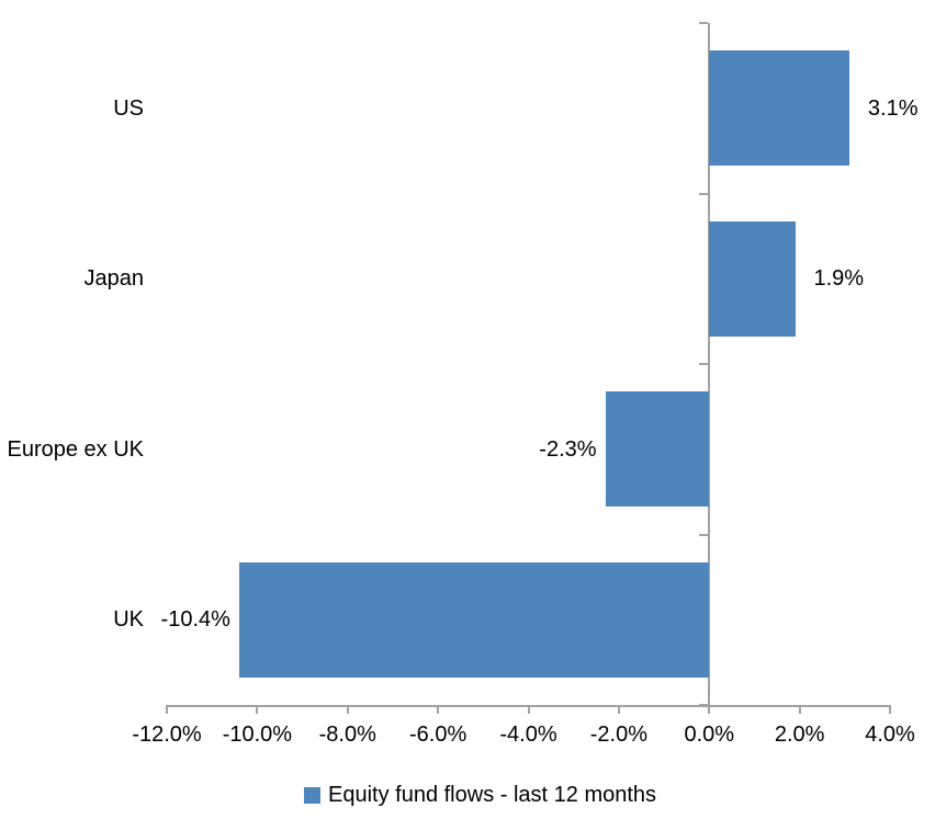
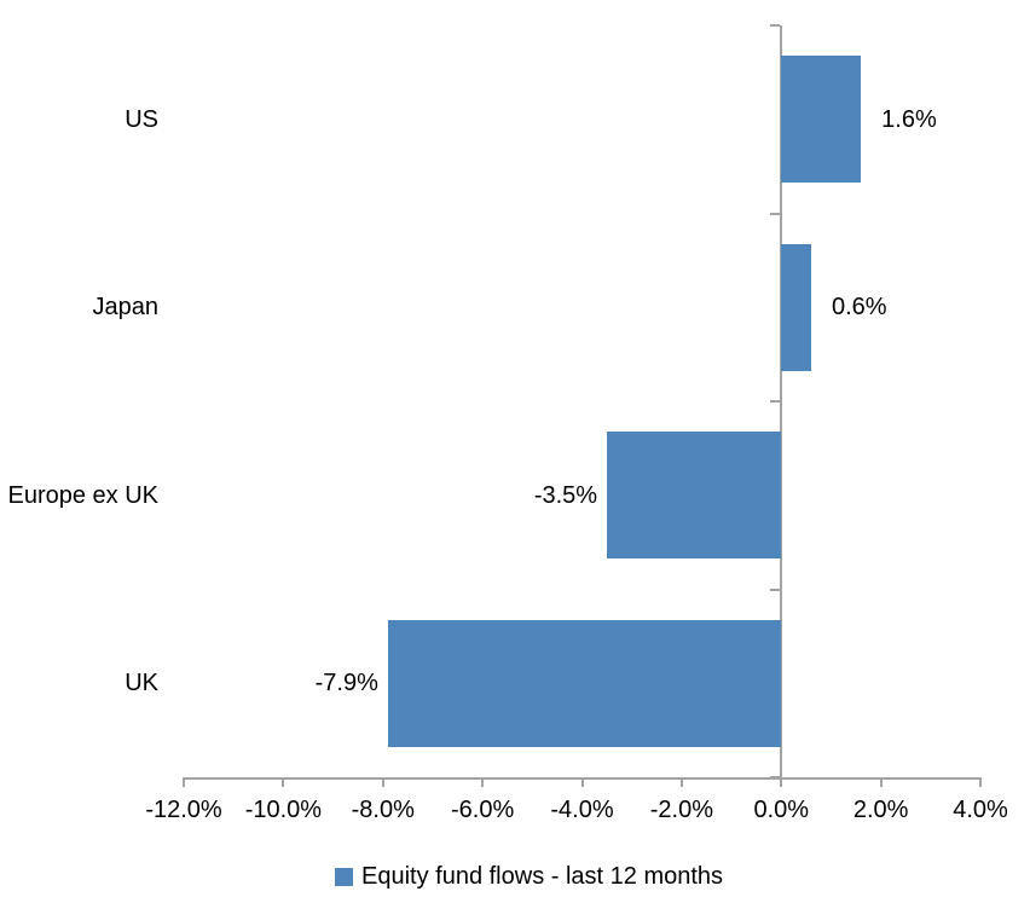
US: 3.1% -> 1.6%
Japan: 1.9% -> 0.6%
Europe ex UK: -2.3% -> -3.5%
UK: -10.4% -> -7.9%
